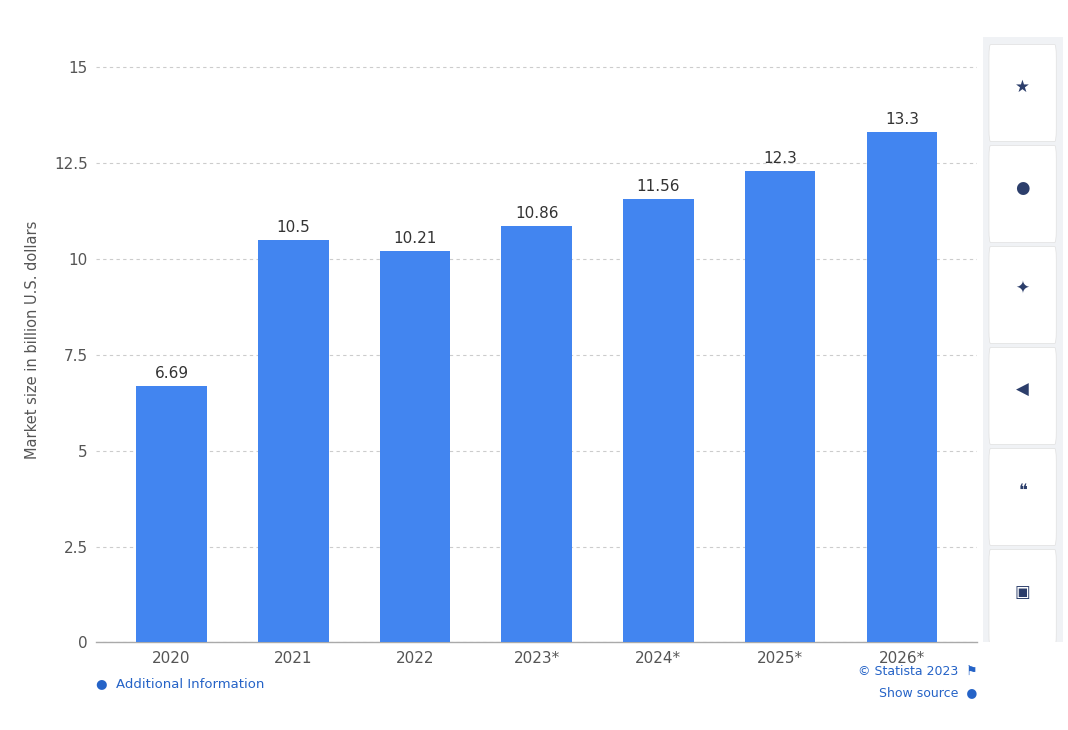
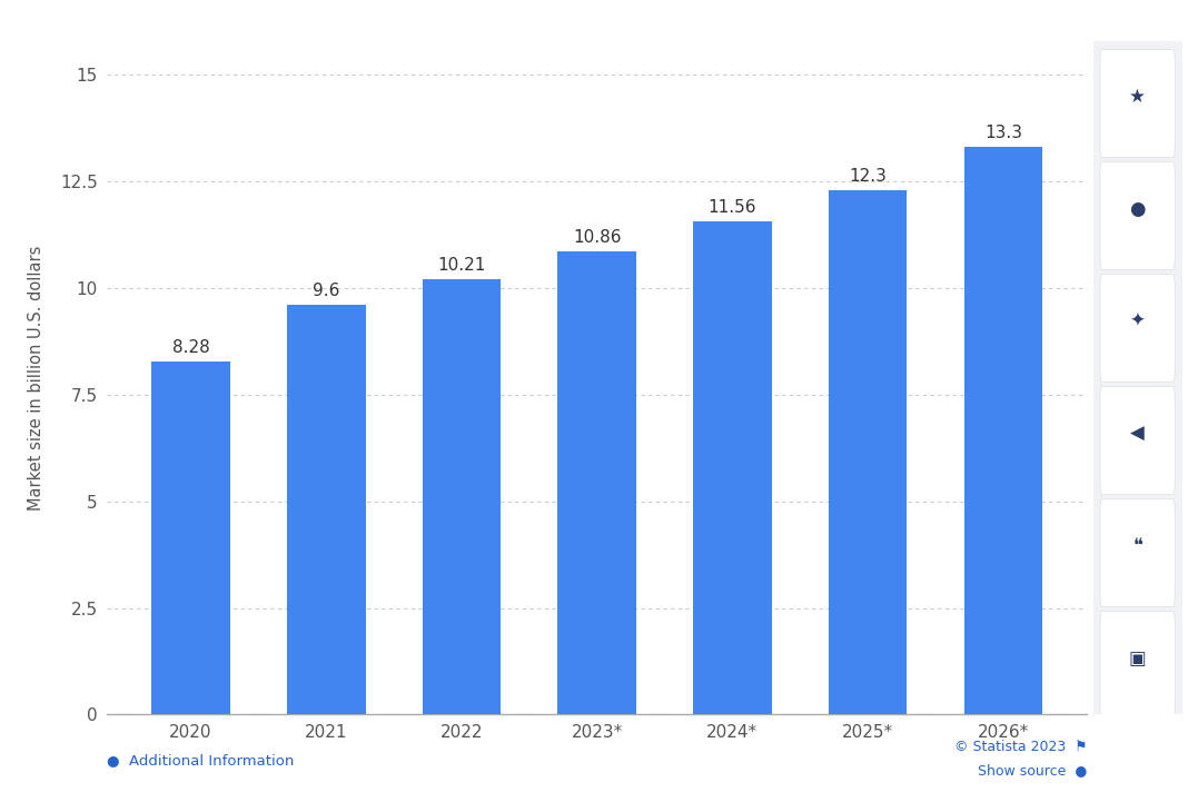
2020: 6.69 -> 8.28
2021: 10.5 -> 9.6
